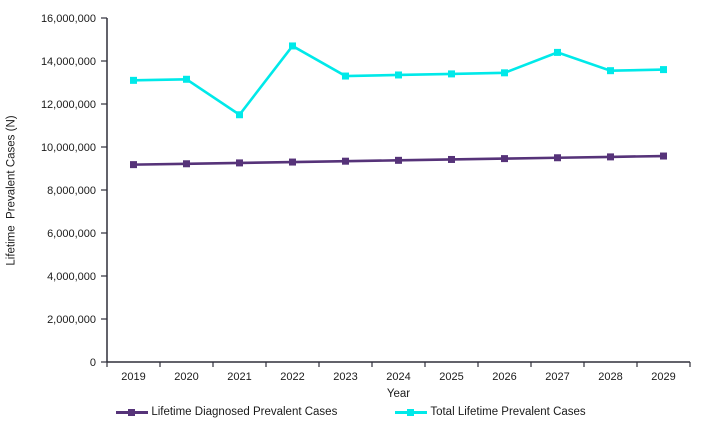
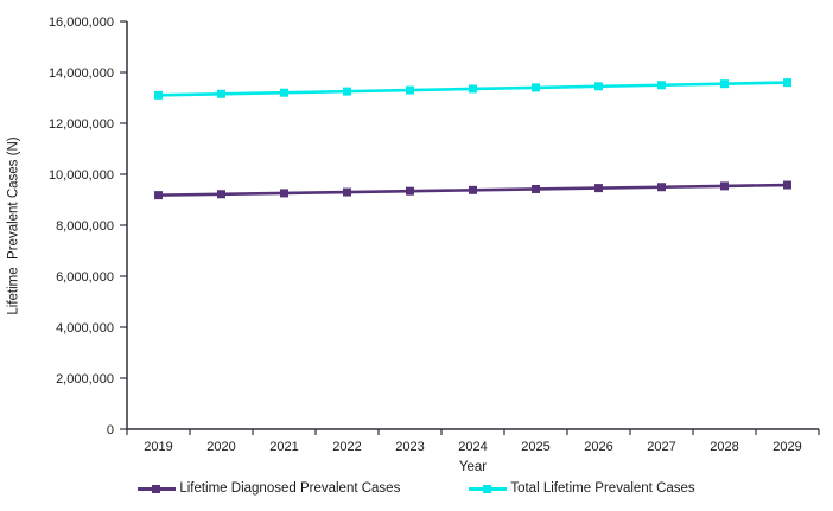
Total Lifetime Prevalent Cases/2021: 11500000 -> 13200000
Total Lifetime Prevalent Cases/2022: 14700000 -> 13200000
Total Lifetime Prevalent Cases/2027: 14400000 -> 13500000
